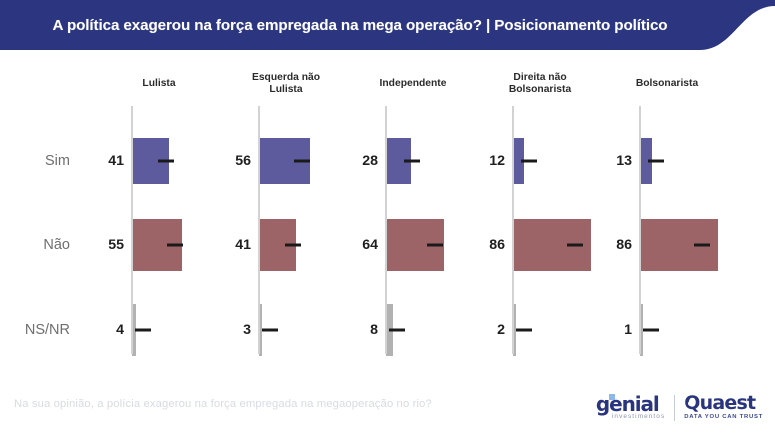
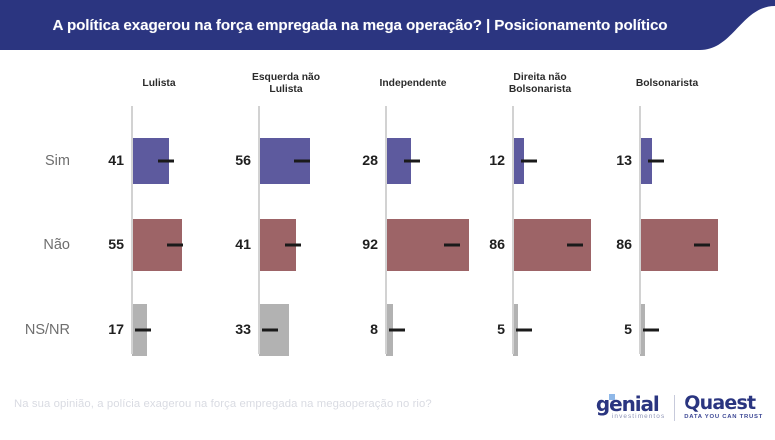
Independente/Não: 64 -> 92
Lulista/NS/NR: 4 -> 17
Esquerda não Lulista/NS/NR: 3 -> 33
Direita não Bolsonarista/NS/NR: 2 -> 5
Bolsonarista/NS/NR: 1 -> 5
